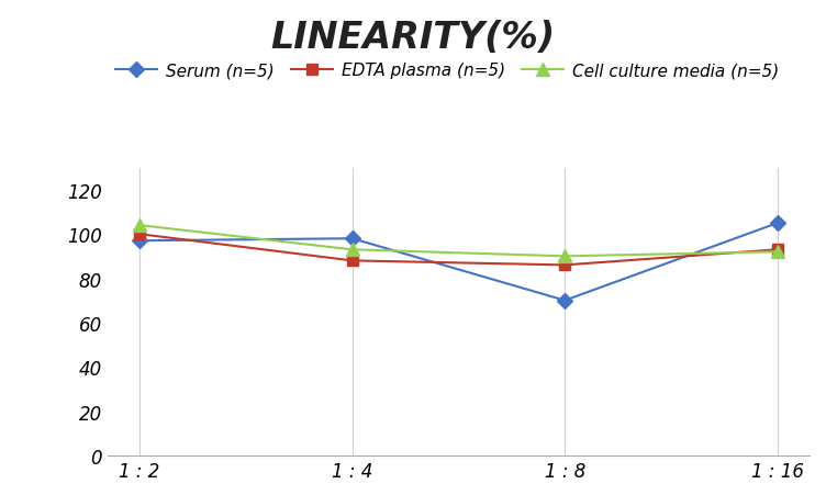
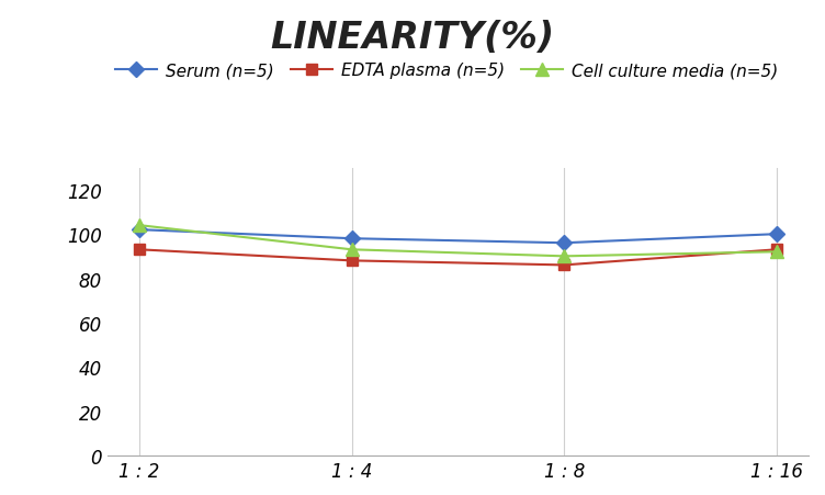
Serum (n=5)/1 : 2: 97 -> 102
EDTA plasma (n=5)/1 : 2: 100 -> 93
Serum (n=5)/1 : 8: 70 -> 96
Serum (n=5)/1 : 16: 105 -> 100
